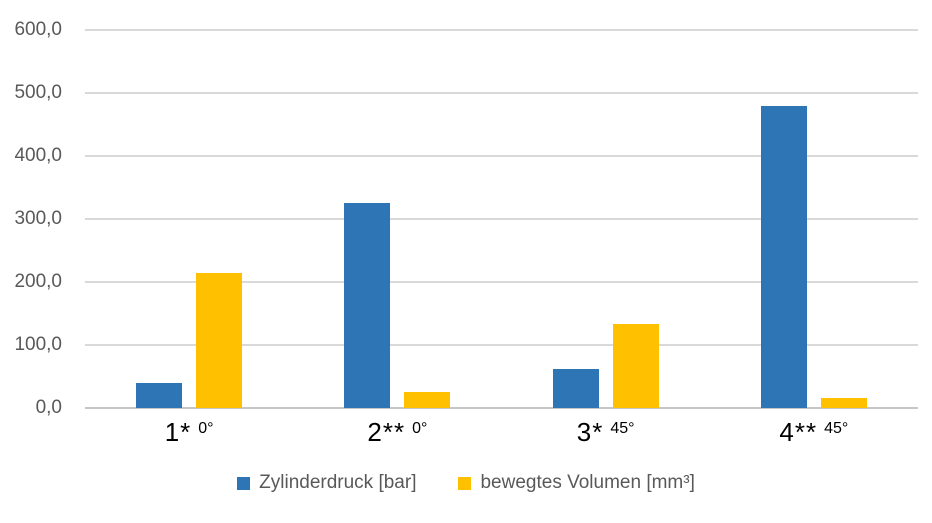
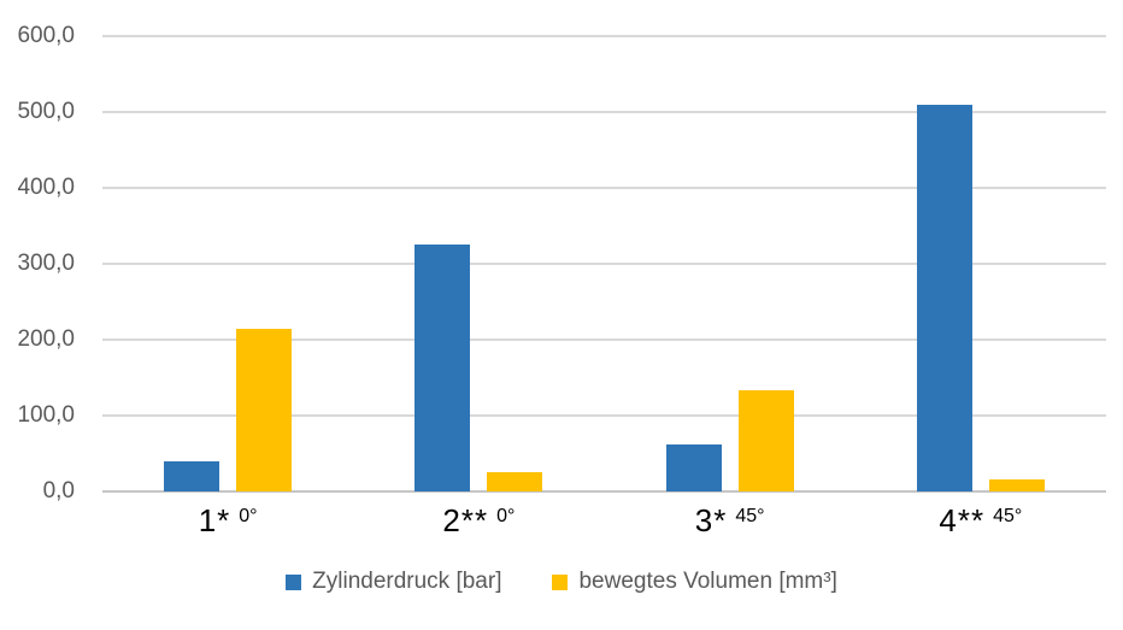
Zylinderdruck [bar]/4** 45°: 480 -> 510
